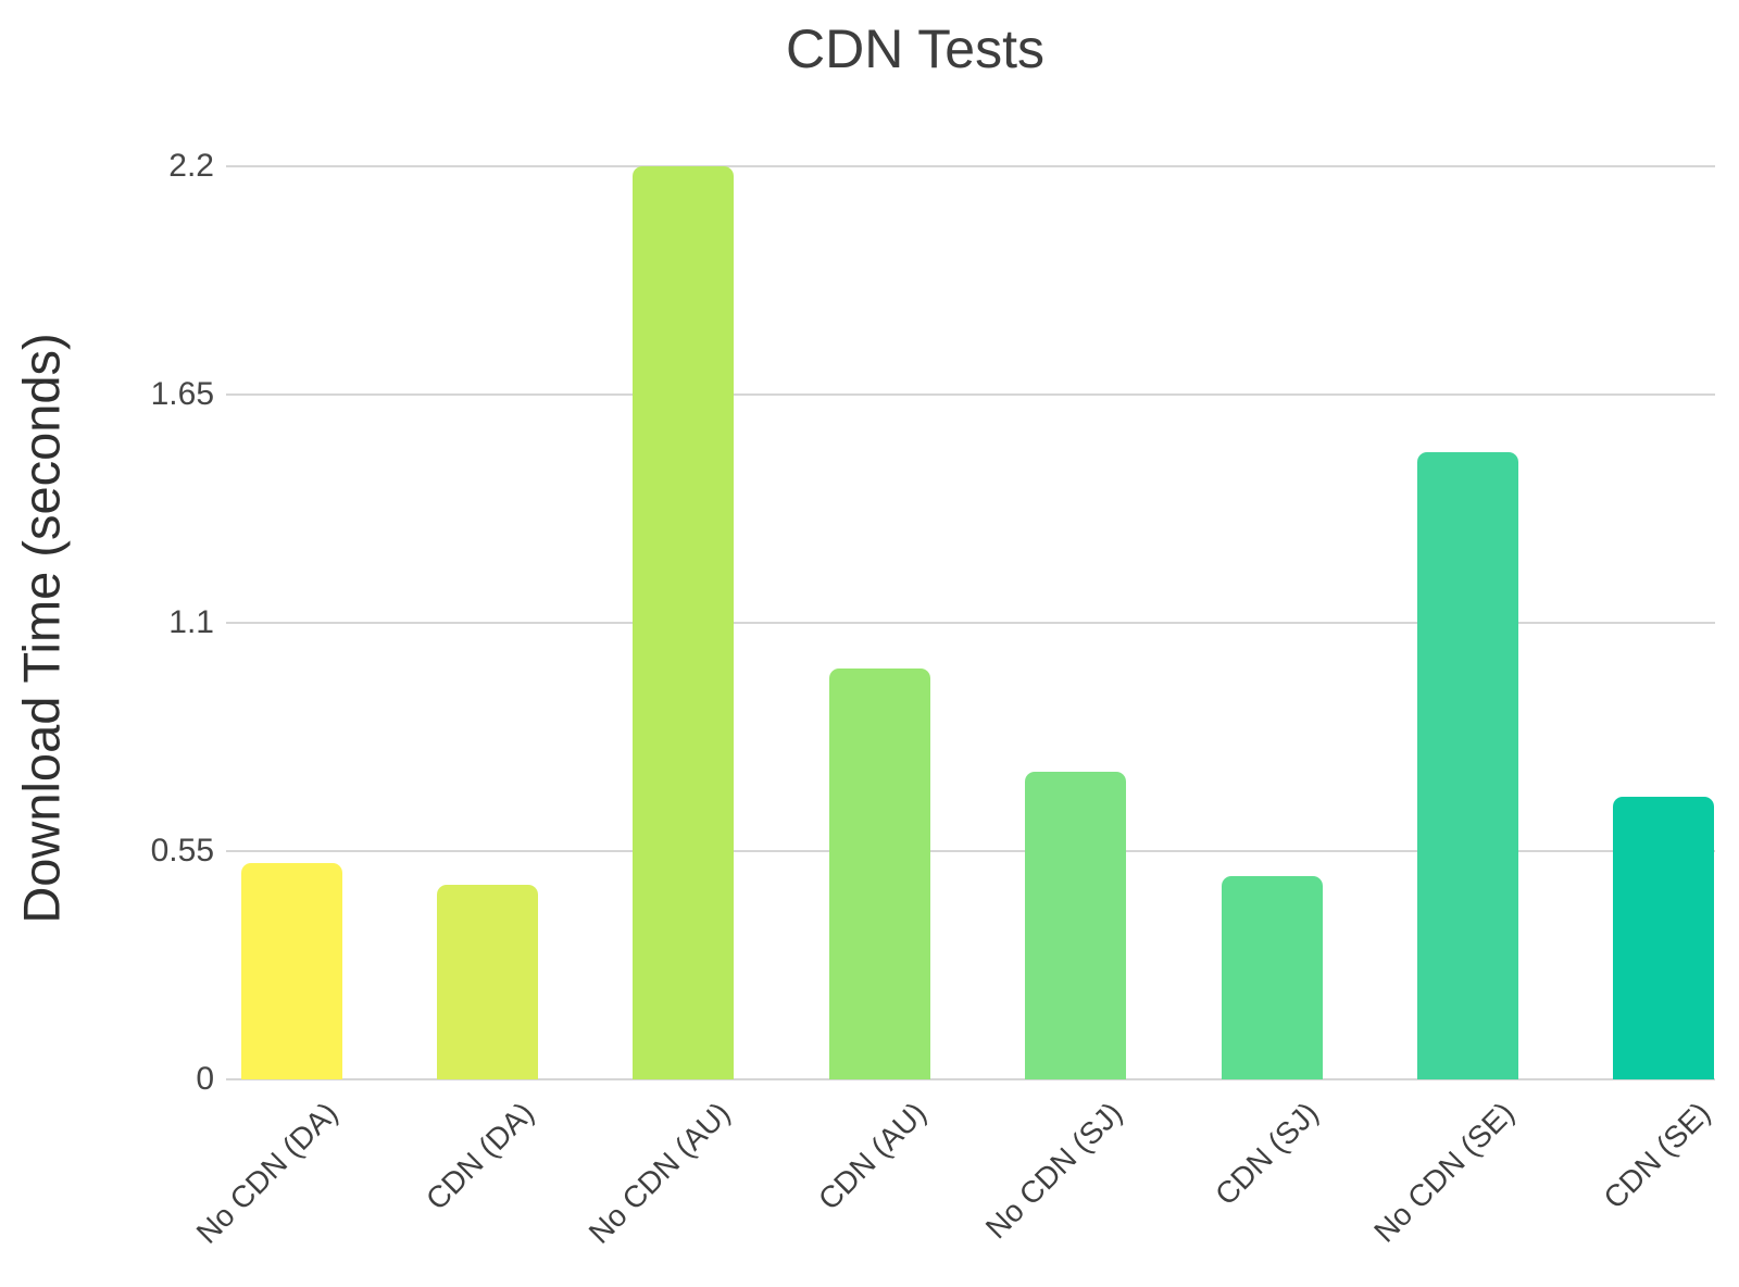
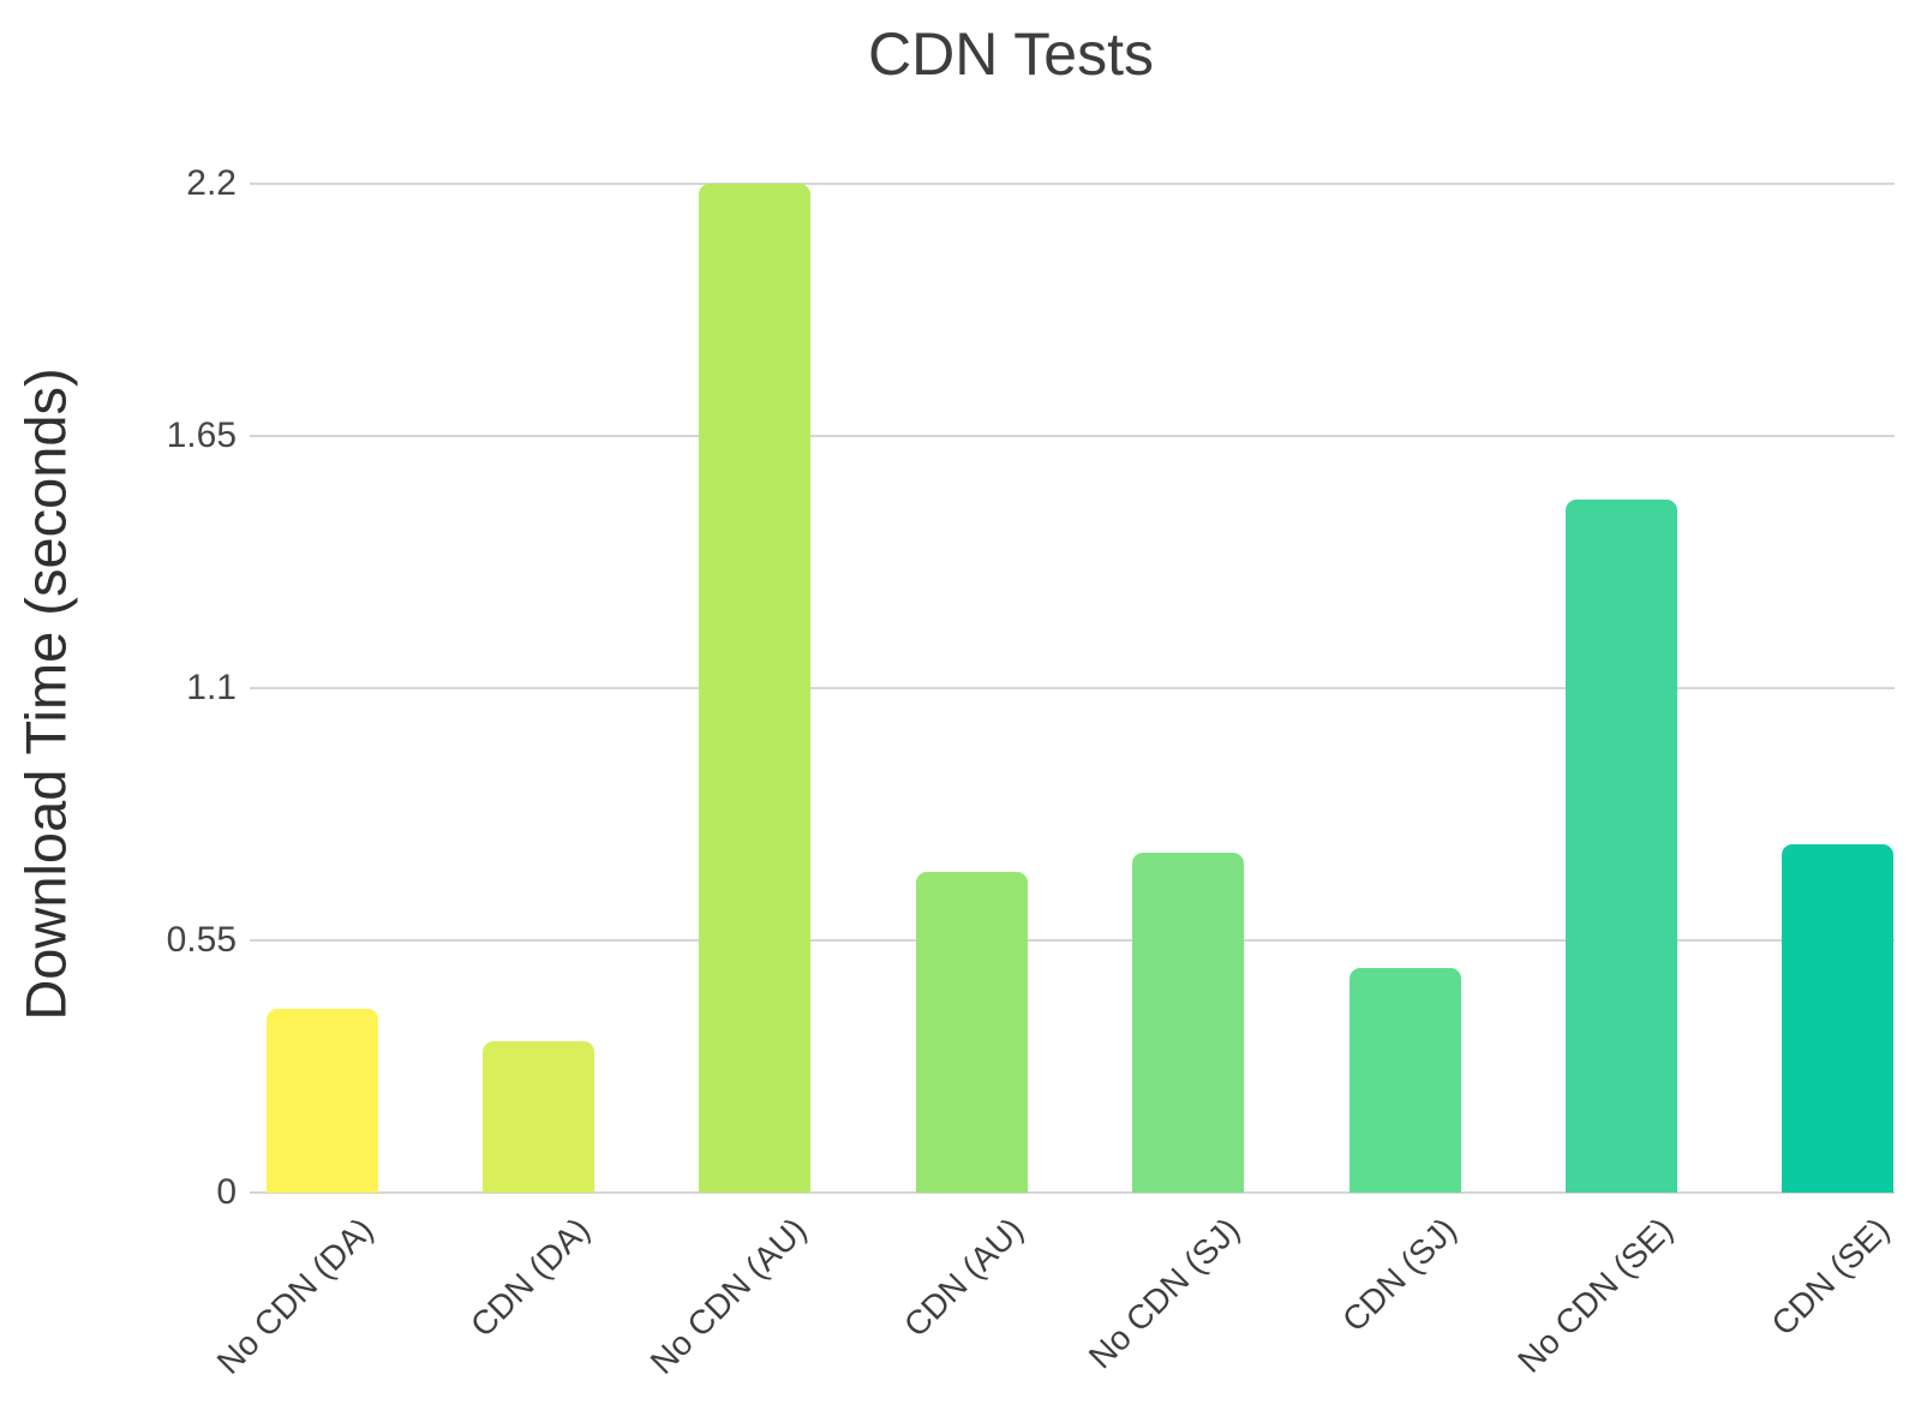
No CDN (DA): 0.52 -> 0.40
CDN (DA): 0.47 -> 0.33
CDN (AU): 0.99 -> 0.70
CDN (SE): 0.68 -> 0.76
